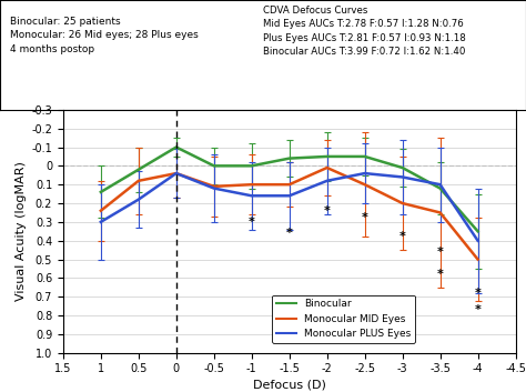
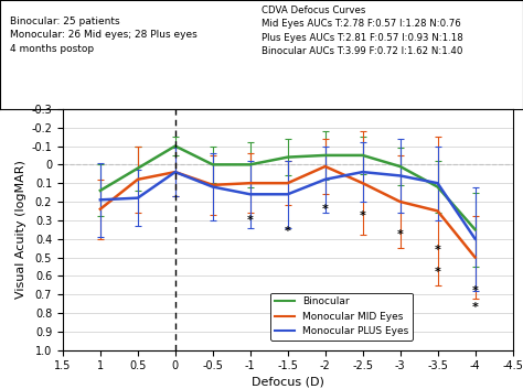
Monocular PLUS Eyes/1: 0.30 -> 0.19
